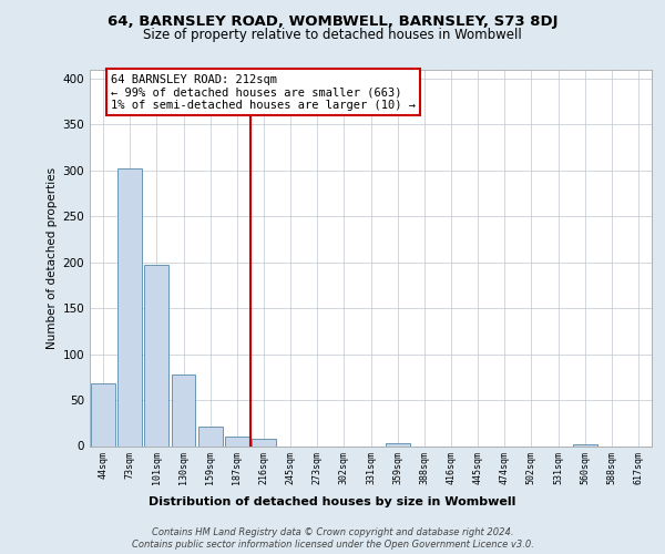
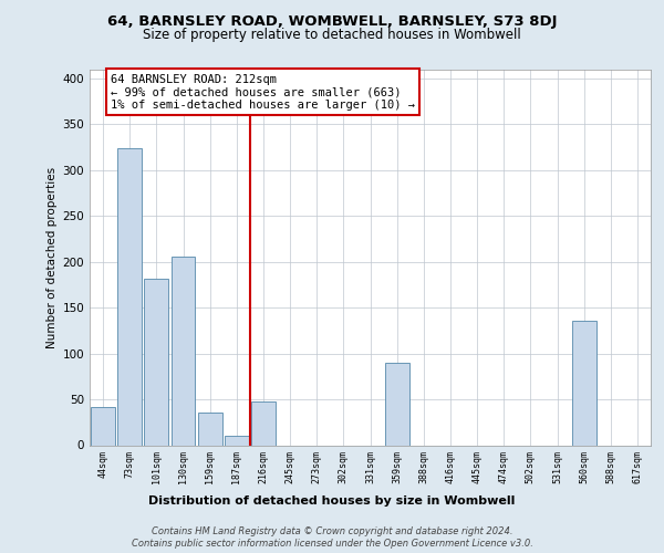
44sqm: 68 -> 42
73sqm: 302 -> 324
101sqm: 197 -> 182
130sqm: 78 -> 206
159sqm: 21 -> 36
216sqm: 8 -> 48
359sqm: 3 -> 90
560sqm: 2 -> 136
